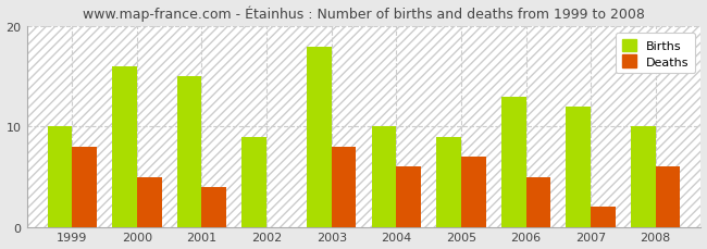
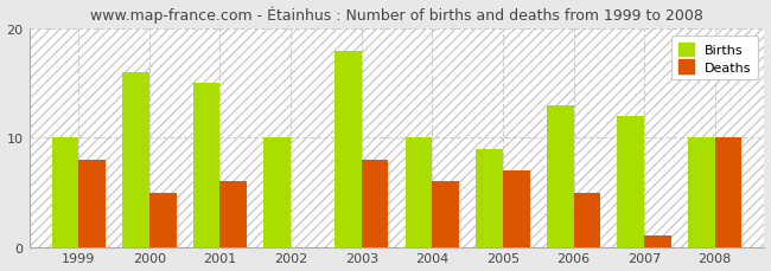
Deaths/2001: 4 -> 6
Births/2002: 9 -> 10
Deaths/2007: 2 -> 1
Deaths/2008: 6 -> 10
